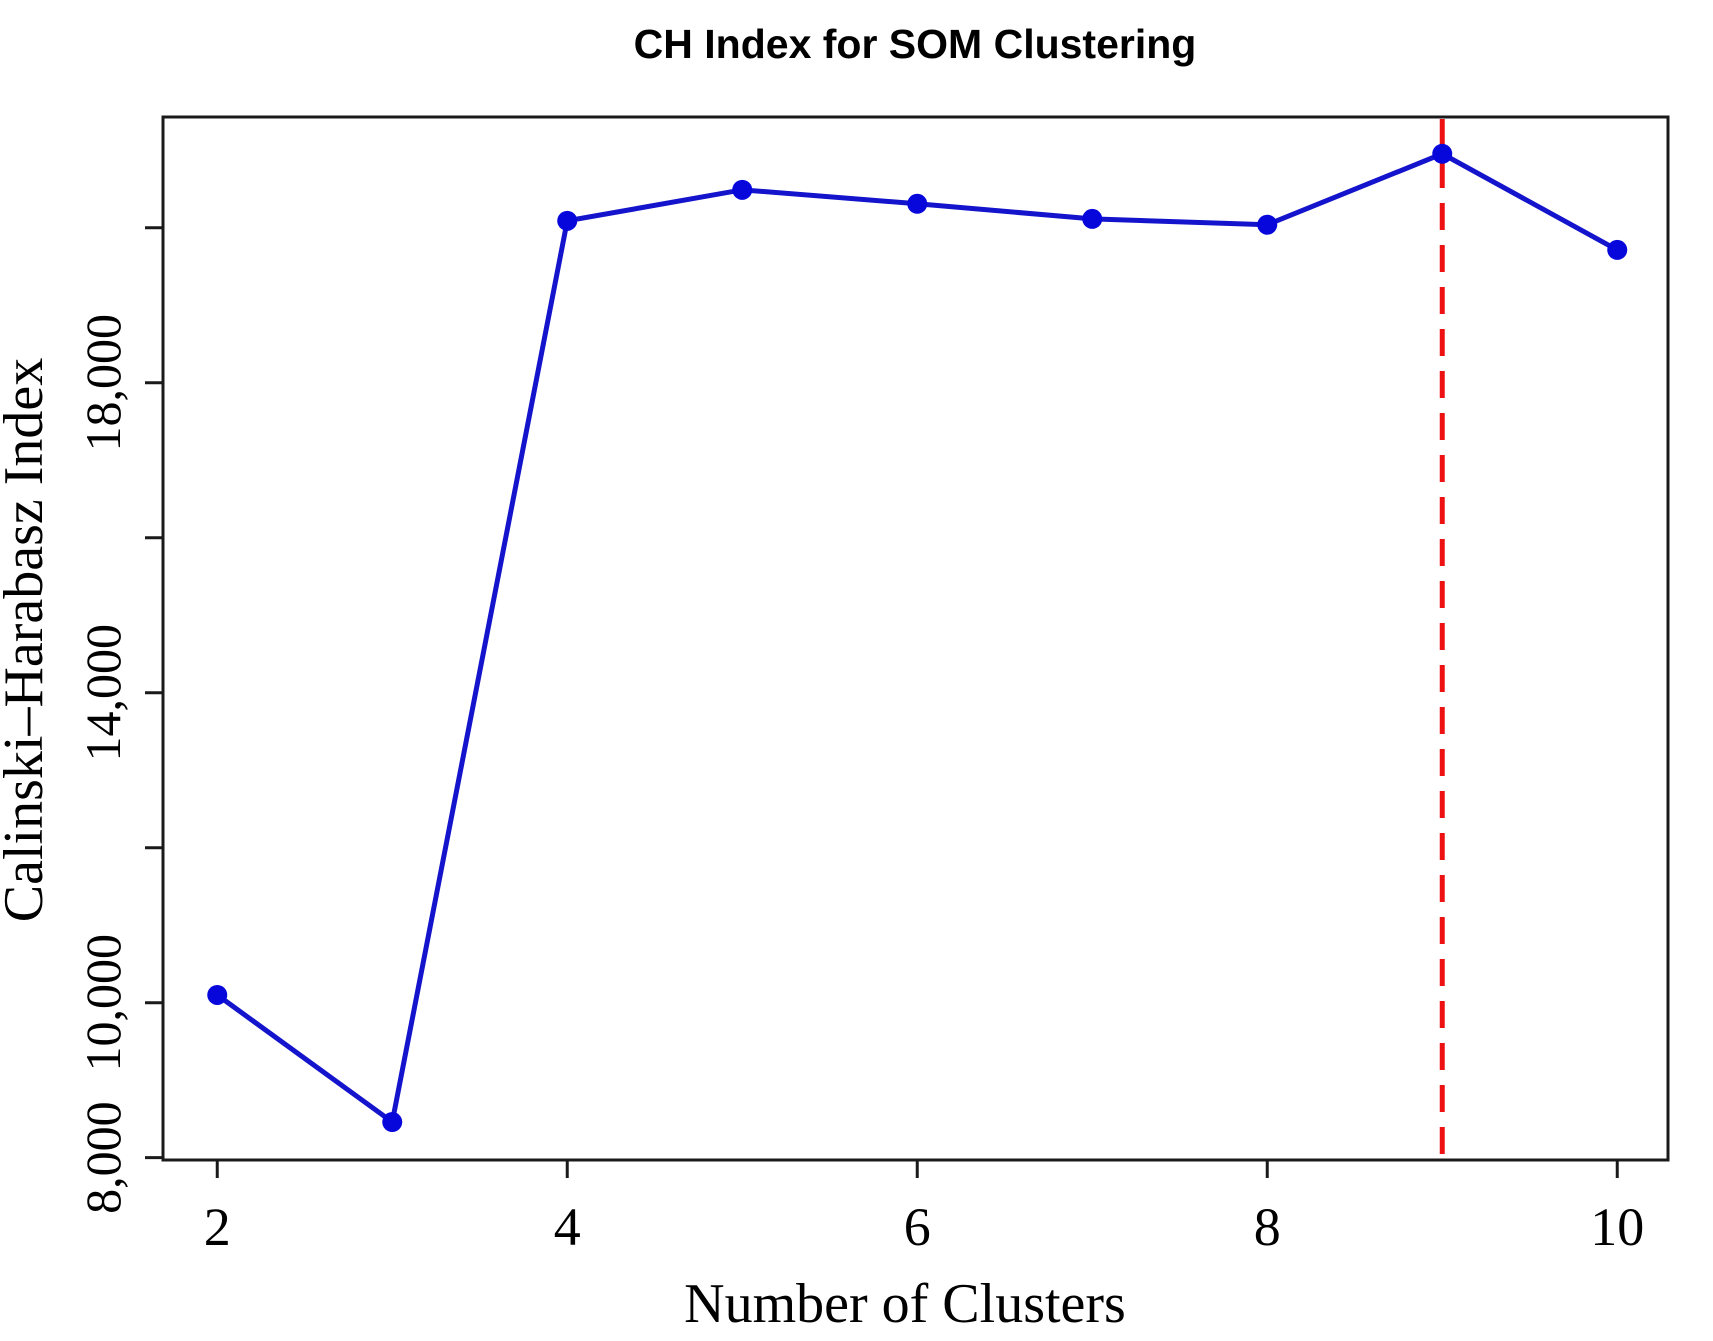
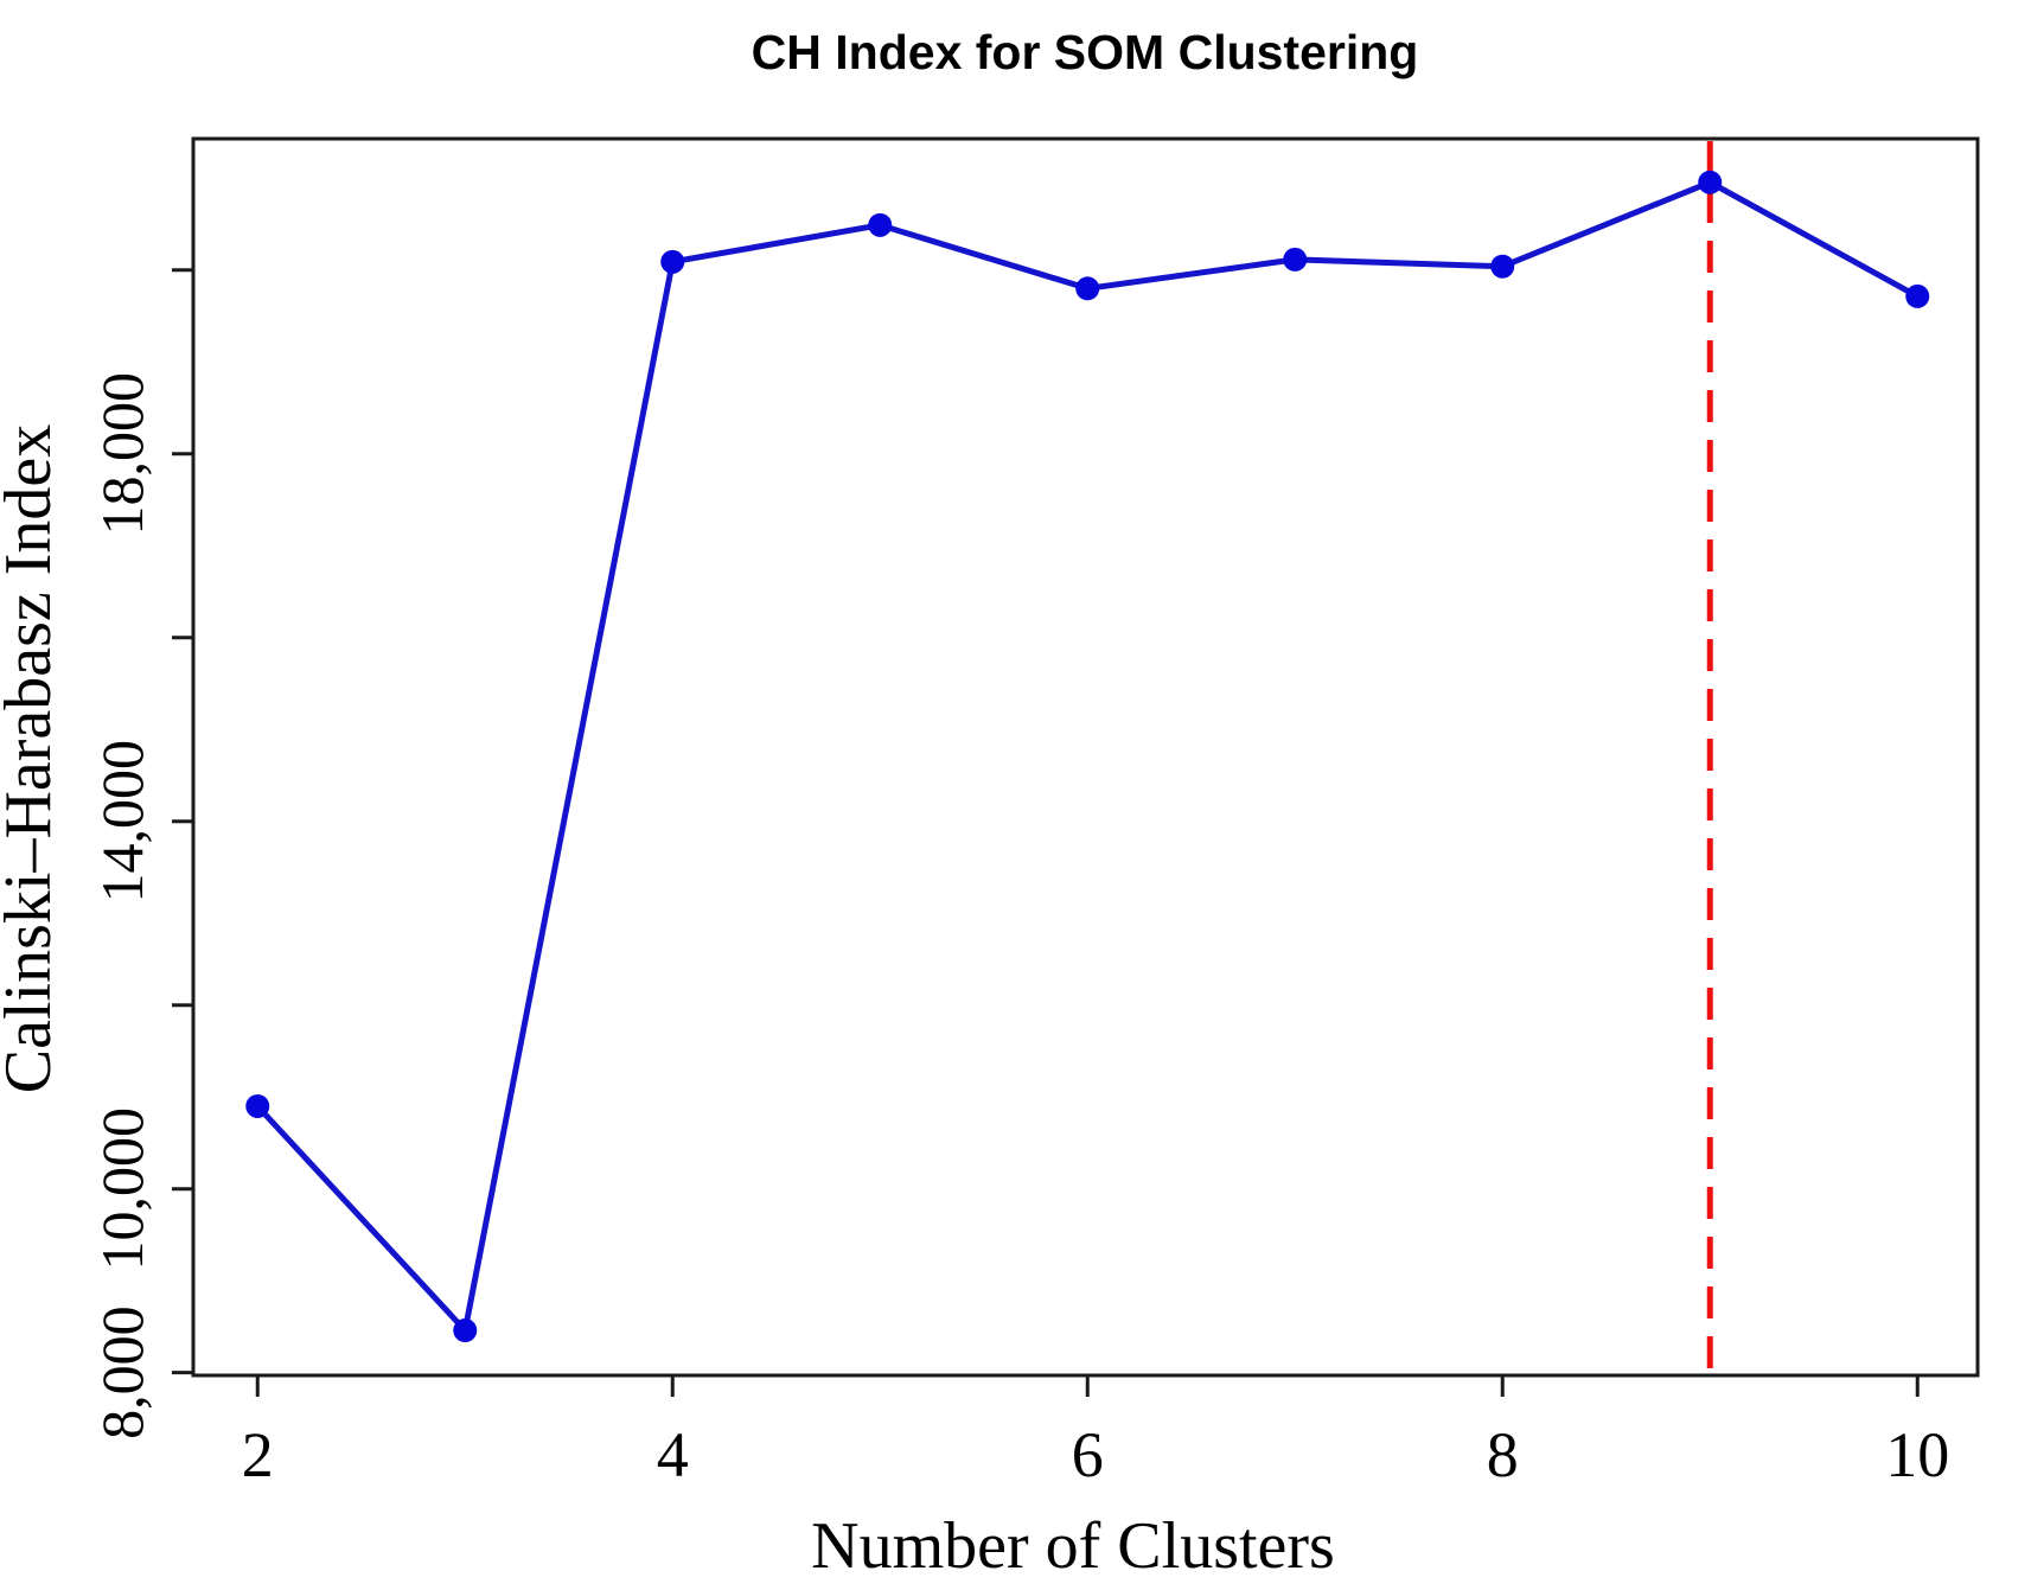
2: 10100 -> 10900
6: 20300 -> 19800
